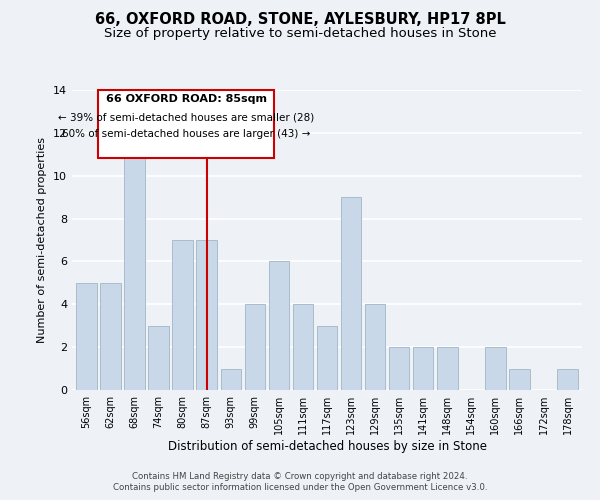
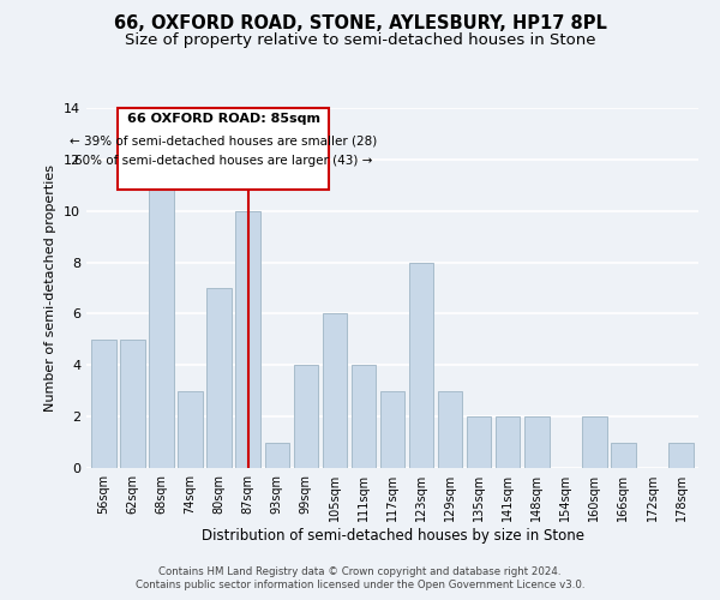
87sqm: 7 -> 10
123sqm: 9 -> 8
129sqm: 4 -> 3
